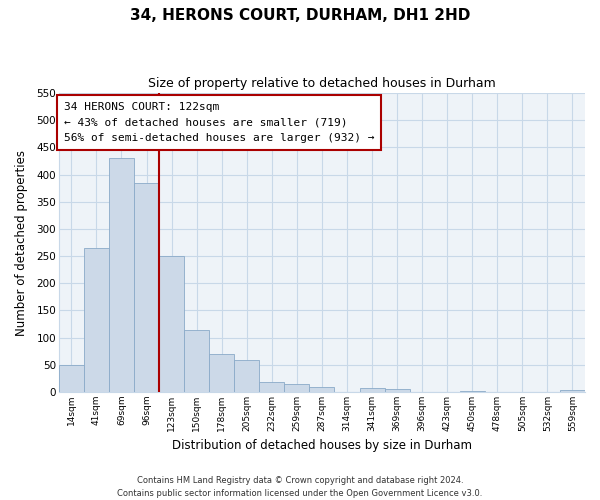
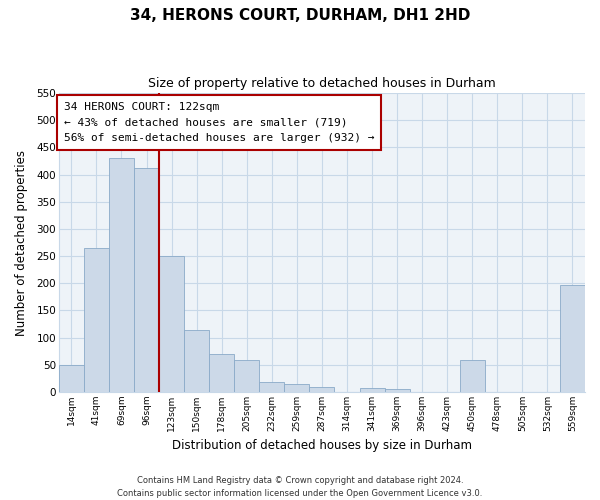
96sqm: 385 -> 412
450sqm: 2 -> 58
559sqm: 3 -> 196
